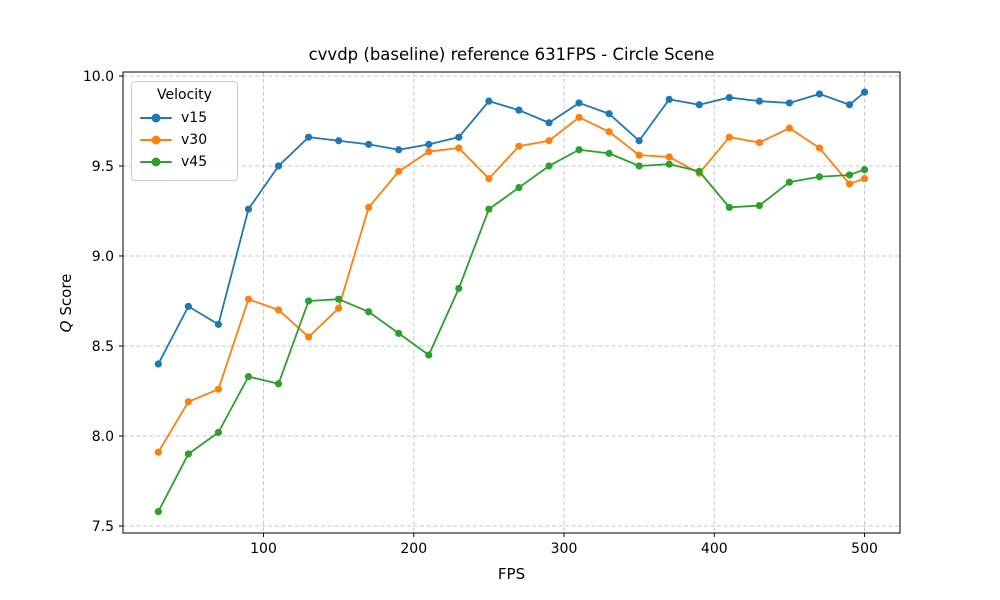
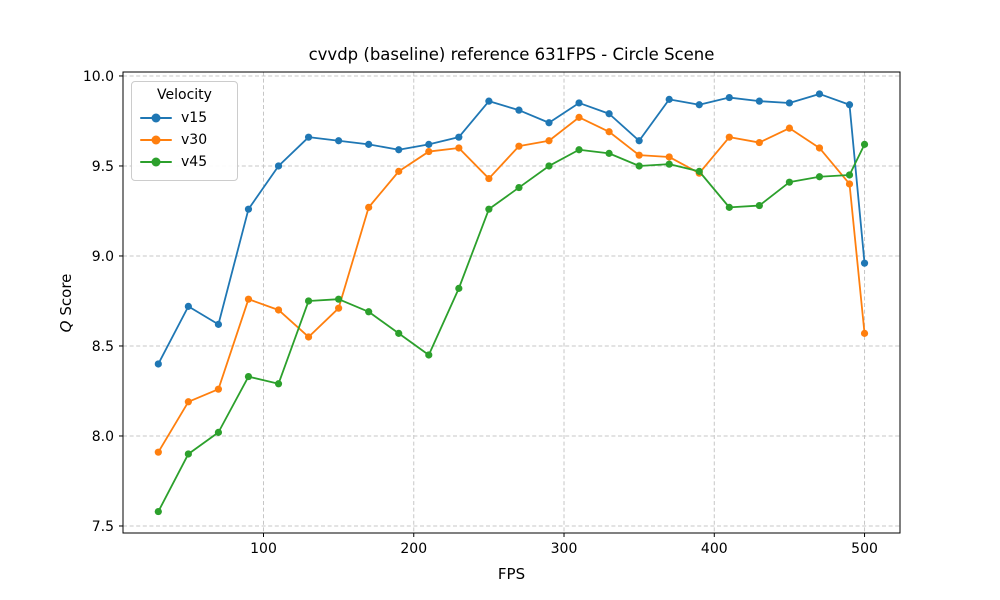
v15/500: 9.91 -> 8.96
v30/500: 9.43 -> 8.57
v45/500: 9.48 -> 9.62
